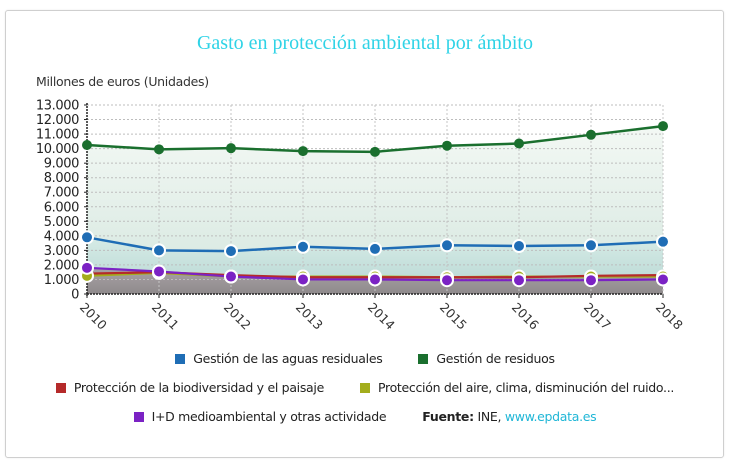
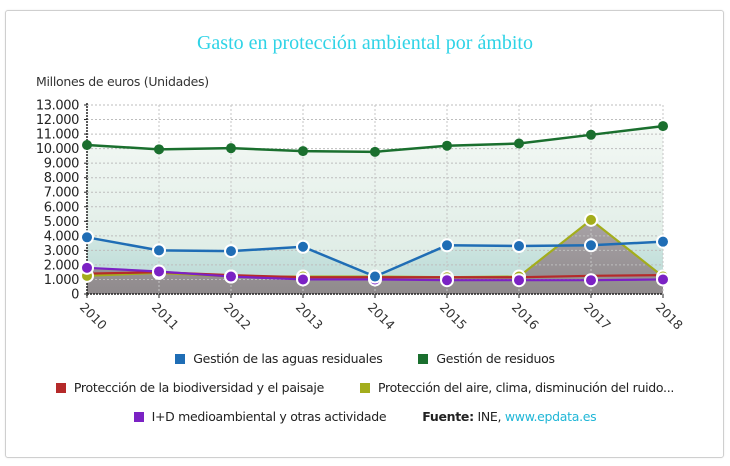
Gestión de las aguas residuales/2014: 3100 -> 1200
Protección del aire, clima, disminución del ruido.../2017: 1200 -> 5100
